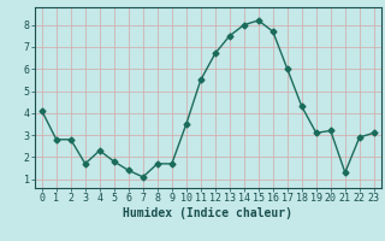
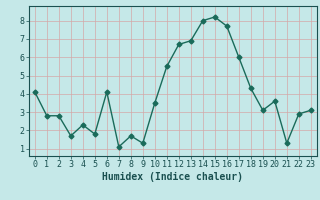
6: 1.4 -> 4.1
9: 1.7 -> 1.3
13: 7.5 -> 6.9
20: 3.2 -> 3.6
